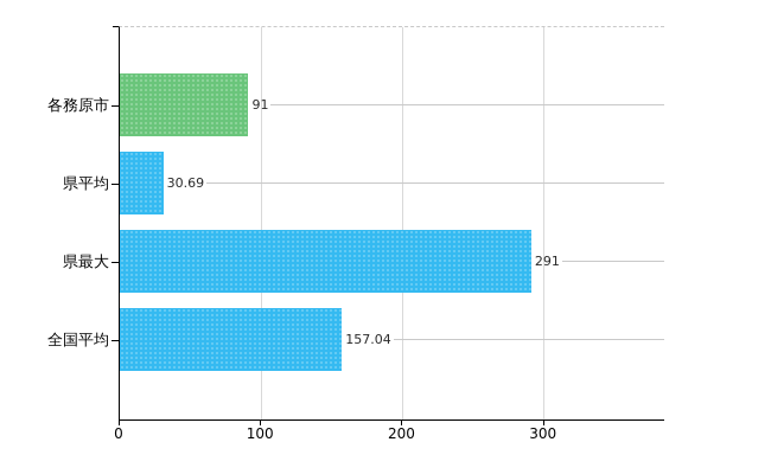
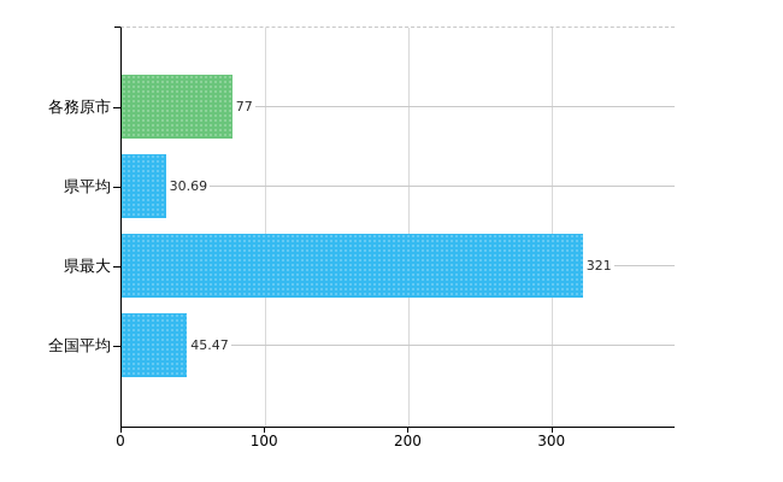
各務原市: 91 -> 77
県最大: 291 -> 321
全国平均: 157.04 -> 45.47
